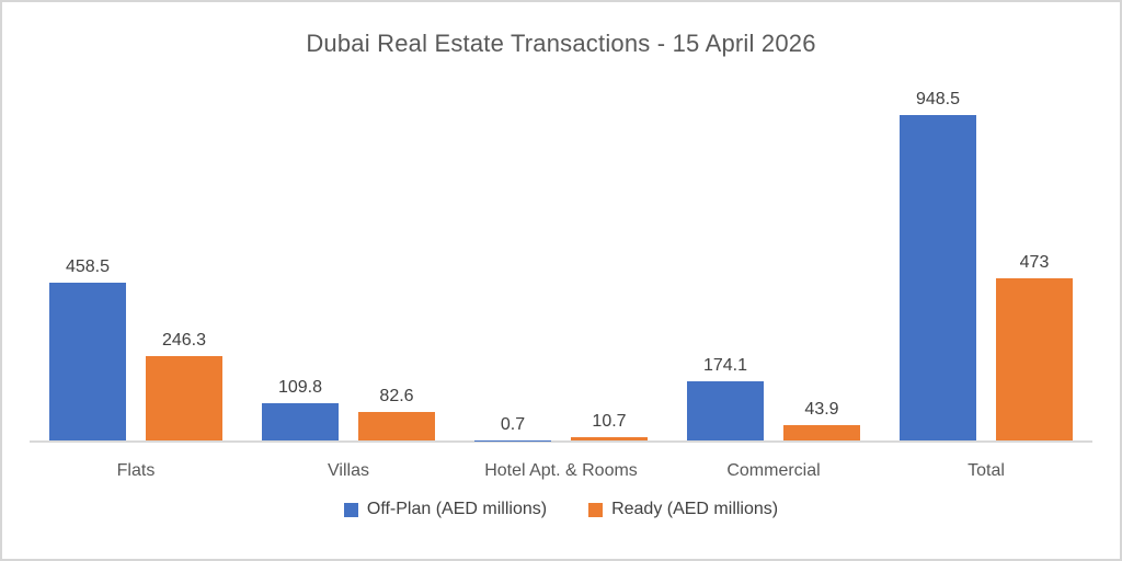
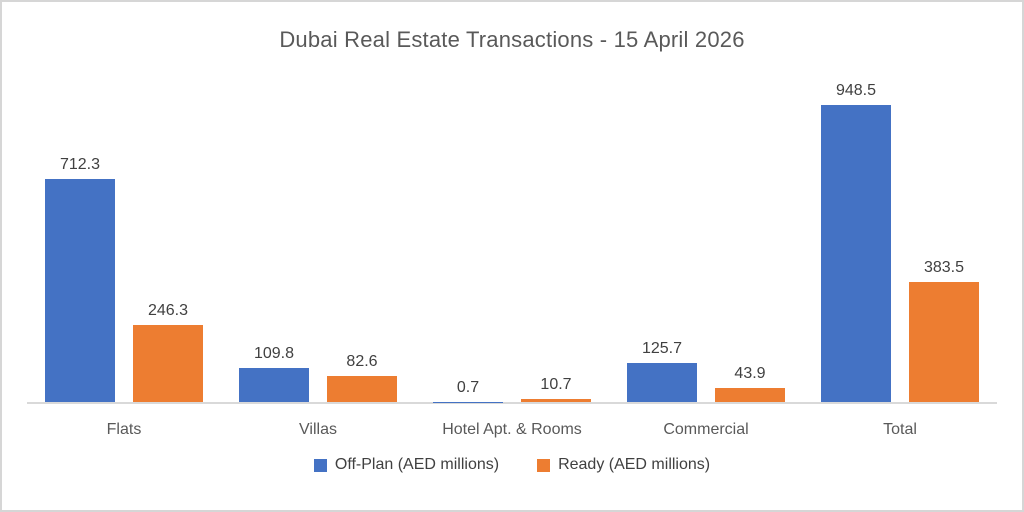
Off-Plan (AED millions)/Flats: 458.5 -> 712.3
Off-Plan (AED millions)/Commercial: 174.1 -> 125.7
Ready (AED millions)/Total: 473 -> 383.5
